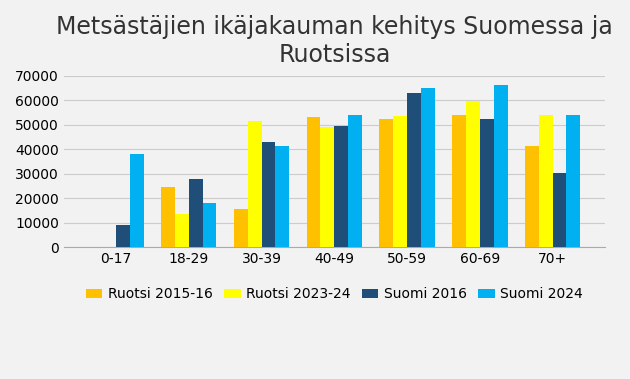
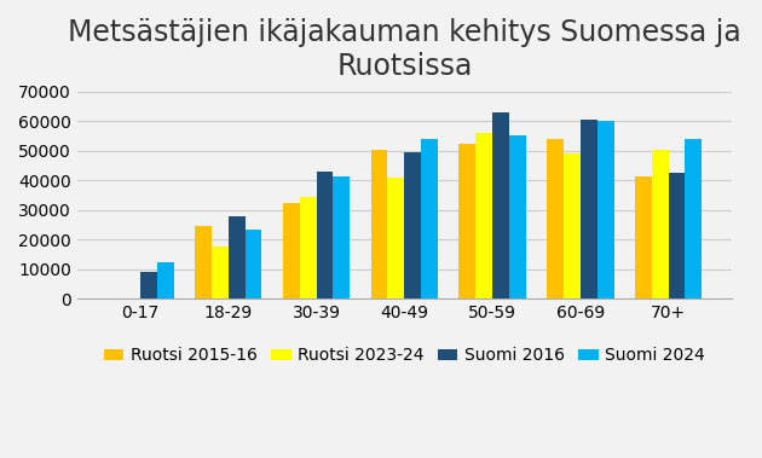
Suomi 2024/0-17: 38000 -> 12500
Ruotsi 2023-24/18-29: 13500 -> 17500
Suomi 2024/18-29: 18000 -> 23500
Ruotsi 2015-16/30-39: 15500 -> 32500
Ruotsi 2023-24/30-39: 51500 -> 34500
Ruotsi 2015-16/40-49: 53000 -> 50500
Ruotsi 2023-24/40-49: 49000 -> 41000
Ruotsi 2023-24/50-59: 53500 -> 56000
Suomi 2024/50-59: 65000 -> 55000
Ruotsi 2023-24/60-69: 59500 -> 49000
Suomi 2016/60-69: 52500 -> 60500
Suomi 2024/60-69: 66000 -> 60000
Ruotsi 2023-24/70+: 54000 -> 50500
Suomi 2016/70+: 30500 -> 42500
